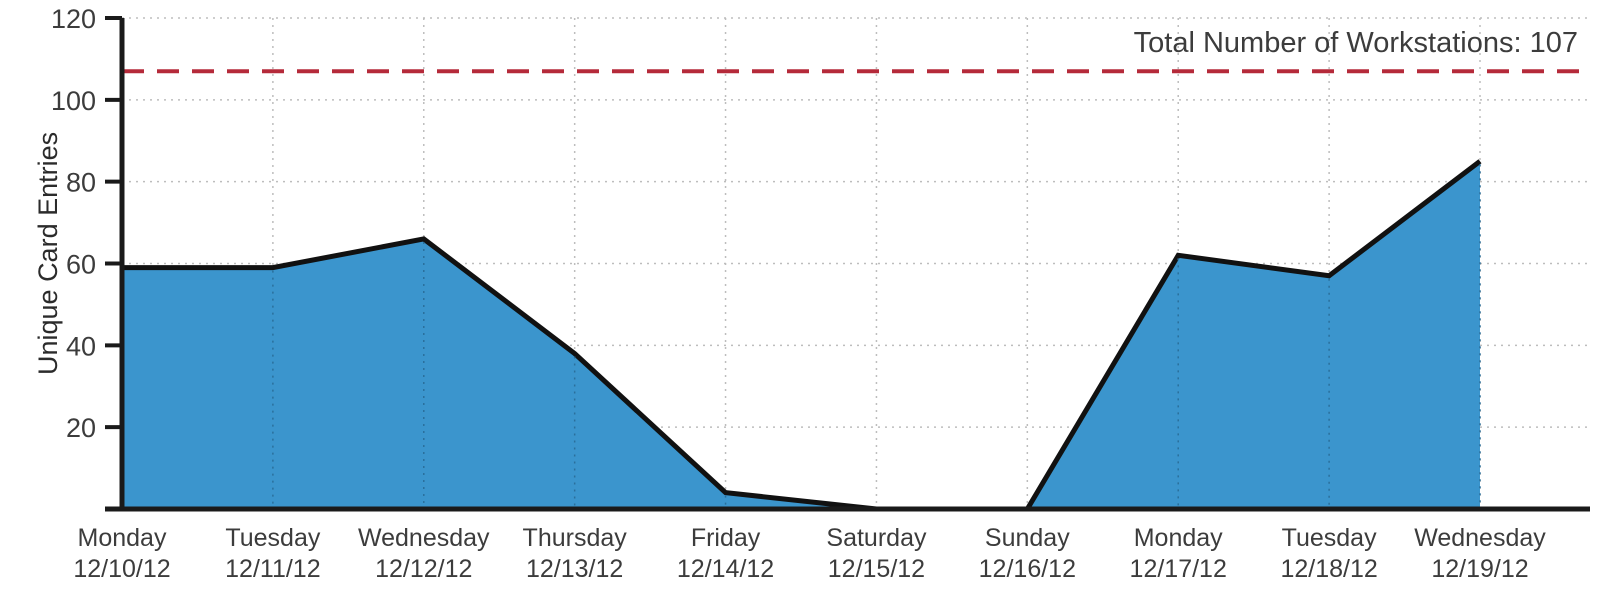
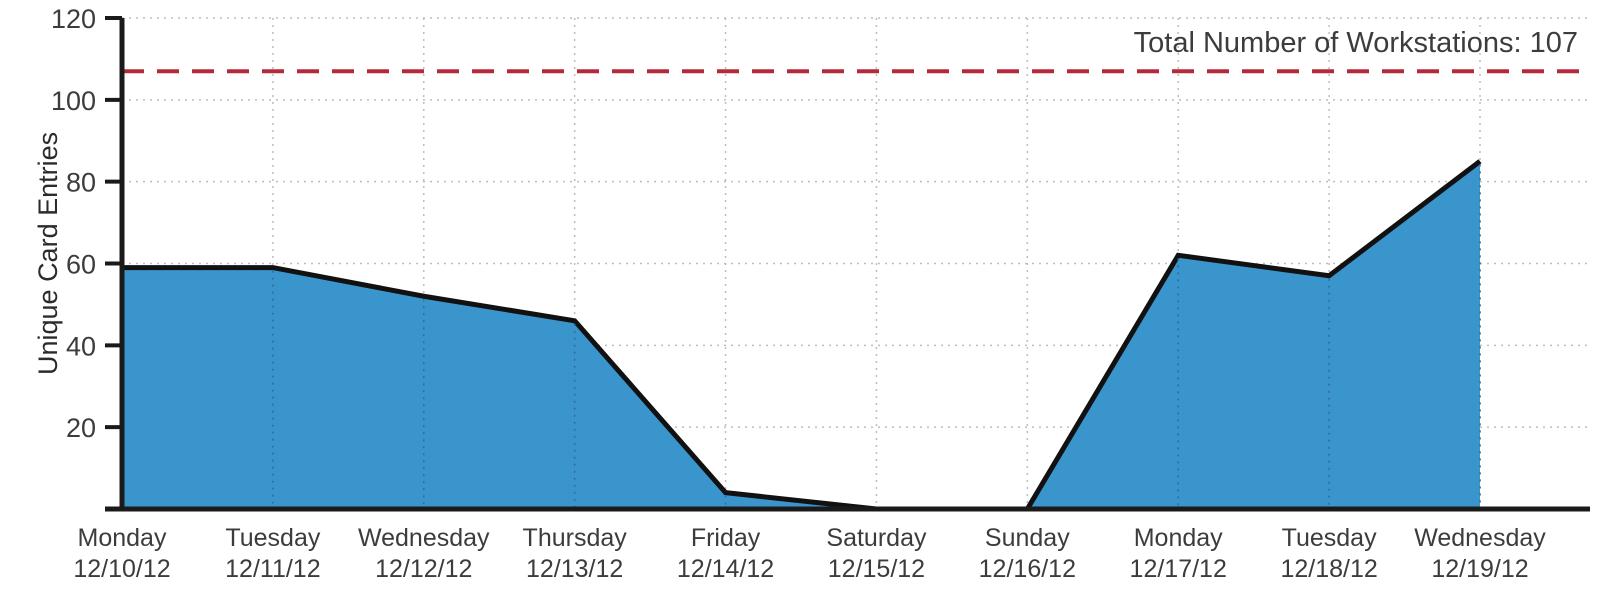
Wednesday 12/12/12: 66 -> 52
Thursday 12/13/12: 38 -> 46
